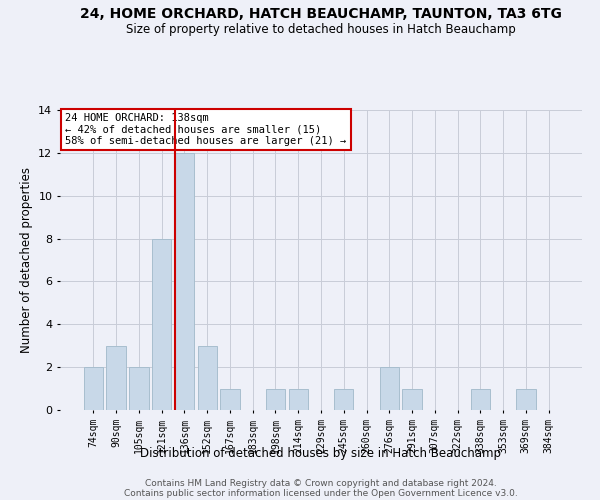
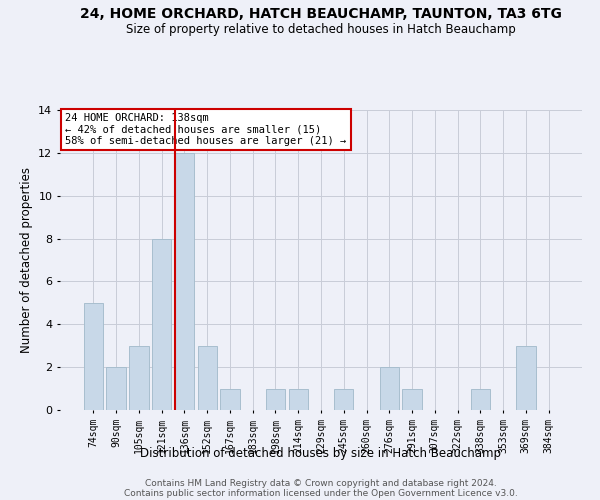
74sqm: 2 -> 5
90sqm: 3 -> 2
105sqm: 2 -> 3
369sqm: 1 -> 3
